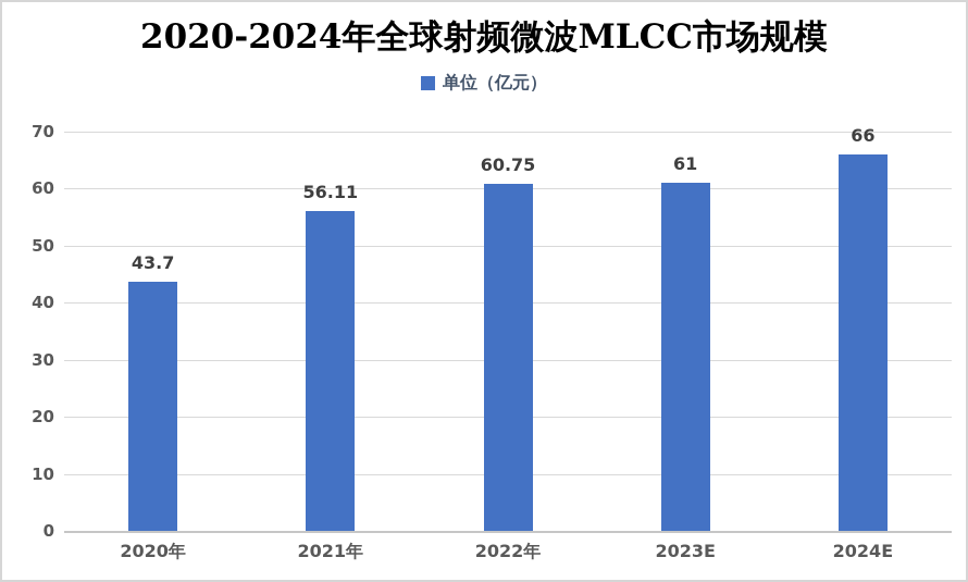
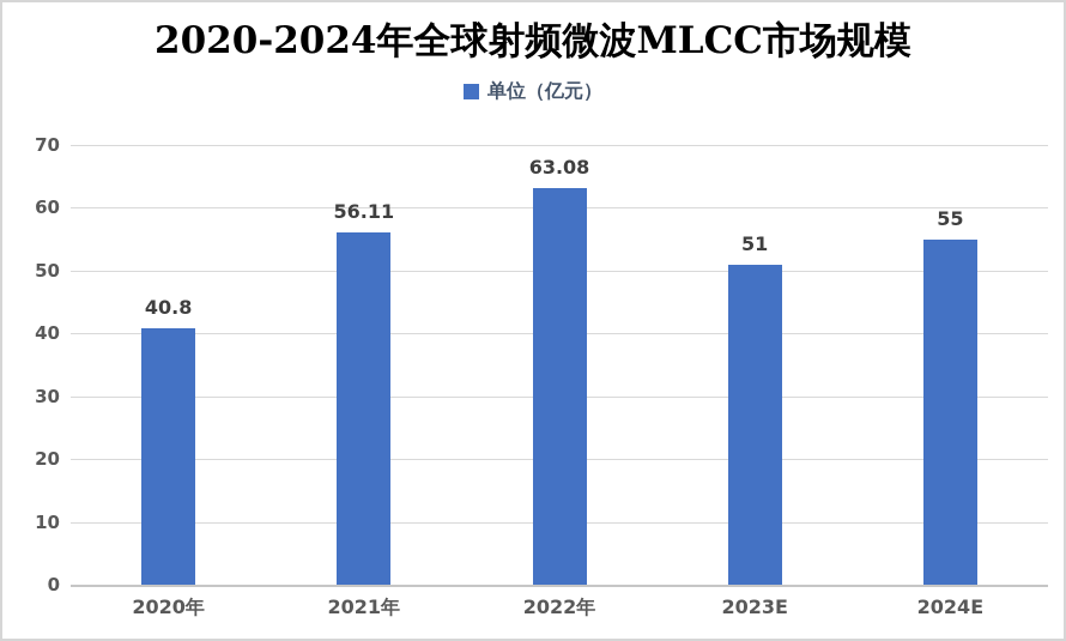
2020年: 43.7 -> 40.8
2022年: 60.75 -> 63.08
2023E: 61 -> 51
2024E: 66 -> 55
